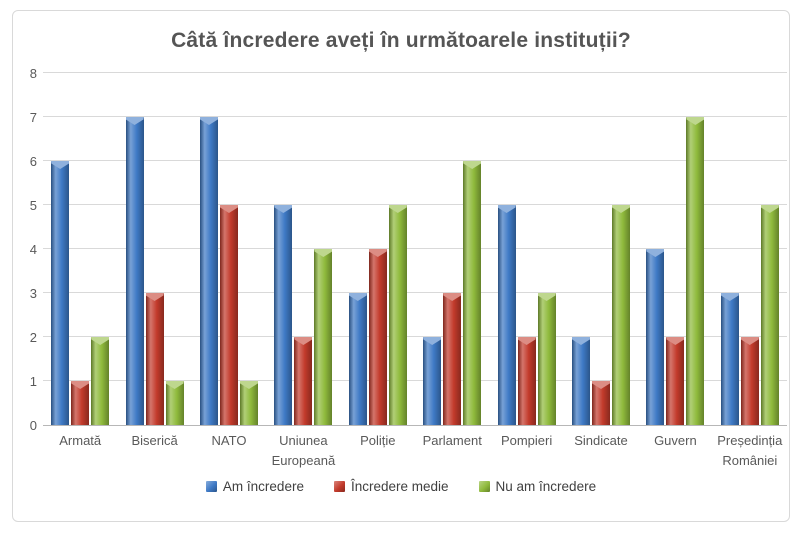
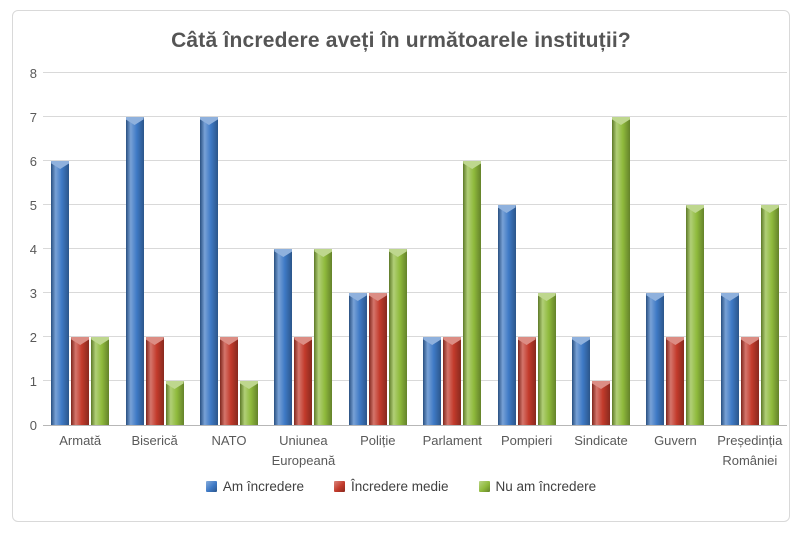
Încredere medie/Armată: 1 -> 2
Încredere medie/Biserică: 3 -> 2
Încredere medie/NATO: 5 -> 2
Am încredere/Uniunea Europeană: 5 -> 4
Încredere medie/Poliție: 4 -> 3
Nu am încredere/Poliție: 5 -> 4
Încredere medie/Parlament: 3 -> 2
Nu am încredere/Sindicate: 5 -> 7
Am încredere/Guvern: 4 -> 3
Nu am încredere/Guvern: 7 -> 5
